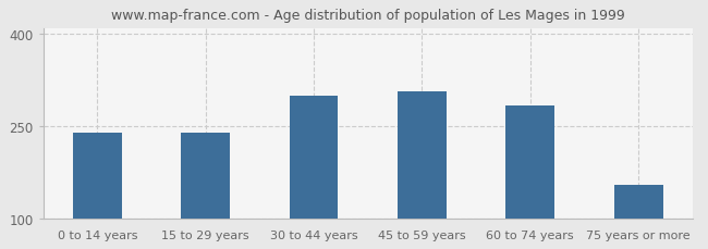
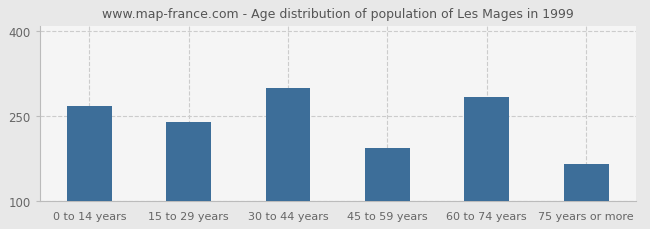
0 to 14 years: 240 -> 268
45 to 59 years: 307 -> 194
75 years or more: 155 -> 166
